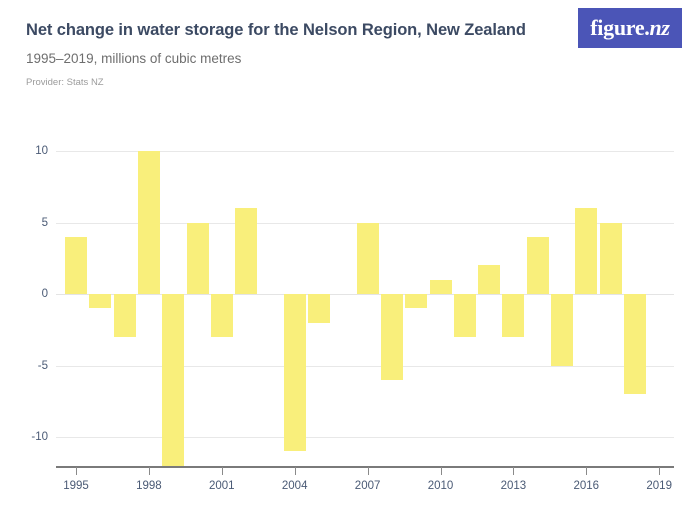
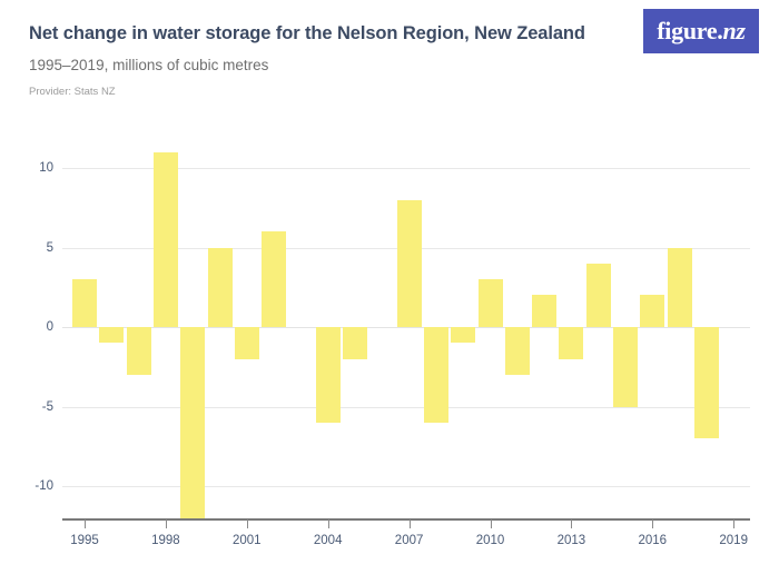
1995: 4 -> 3
1998: 10 -> 11
2001: -3 -> -2
2004: -11 -> -6
2007: 5 -> 8
2010: 1 -> 3
2013: -3 -> -2
2016: 6 -> 2
